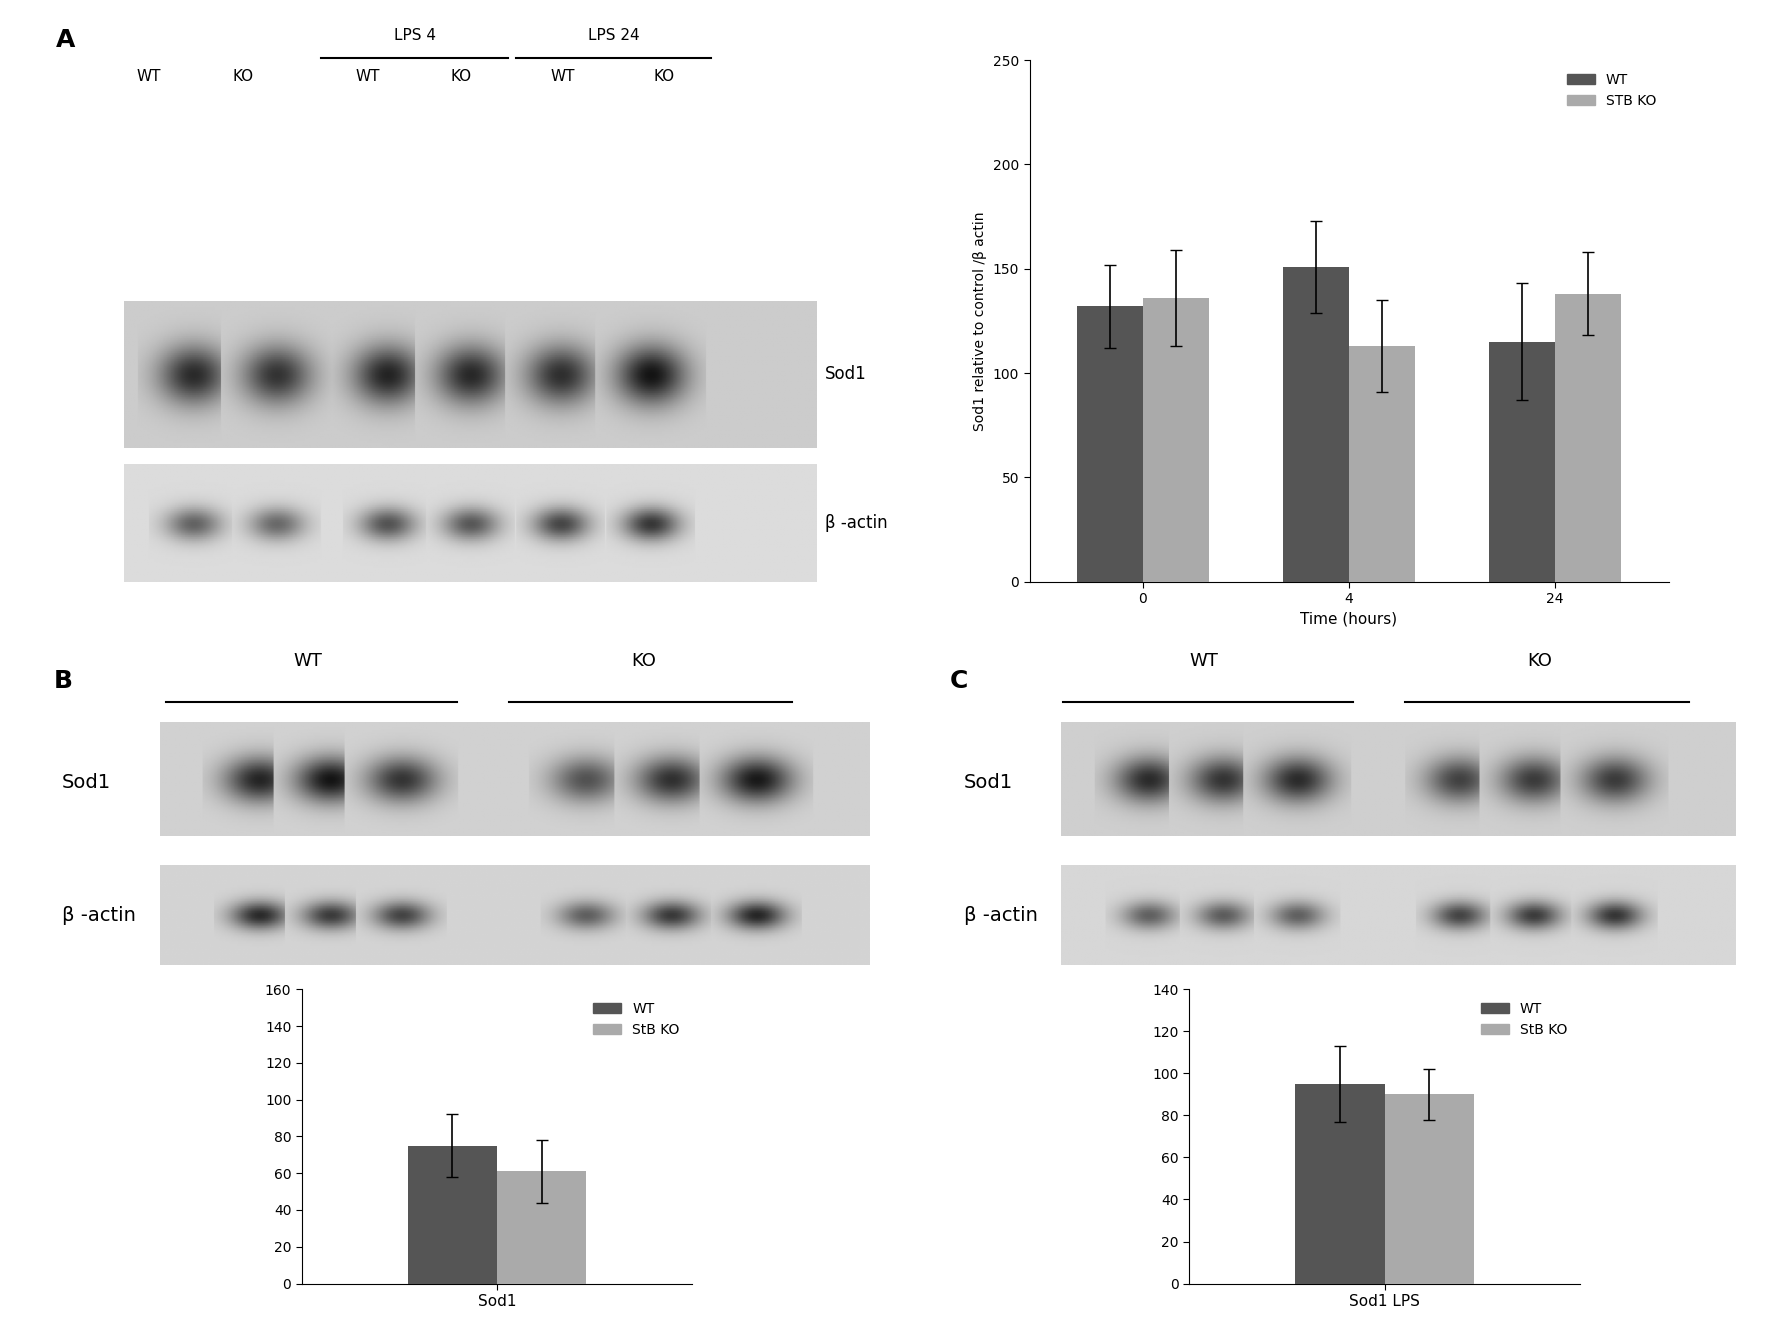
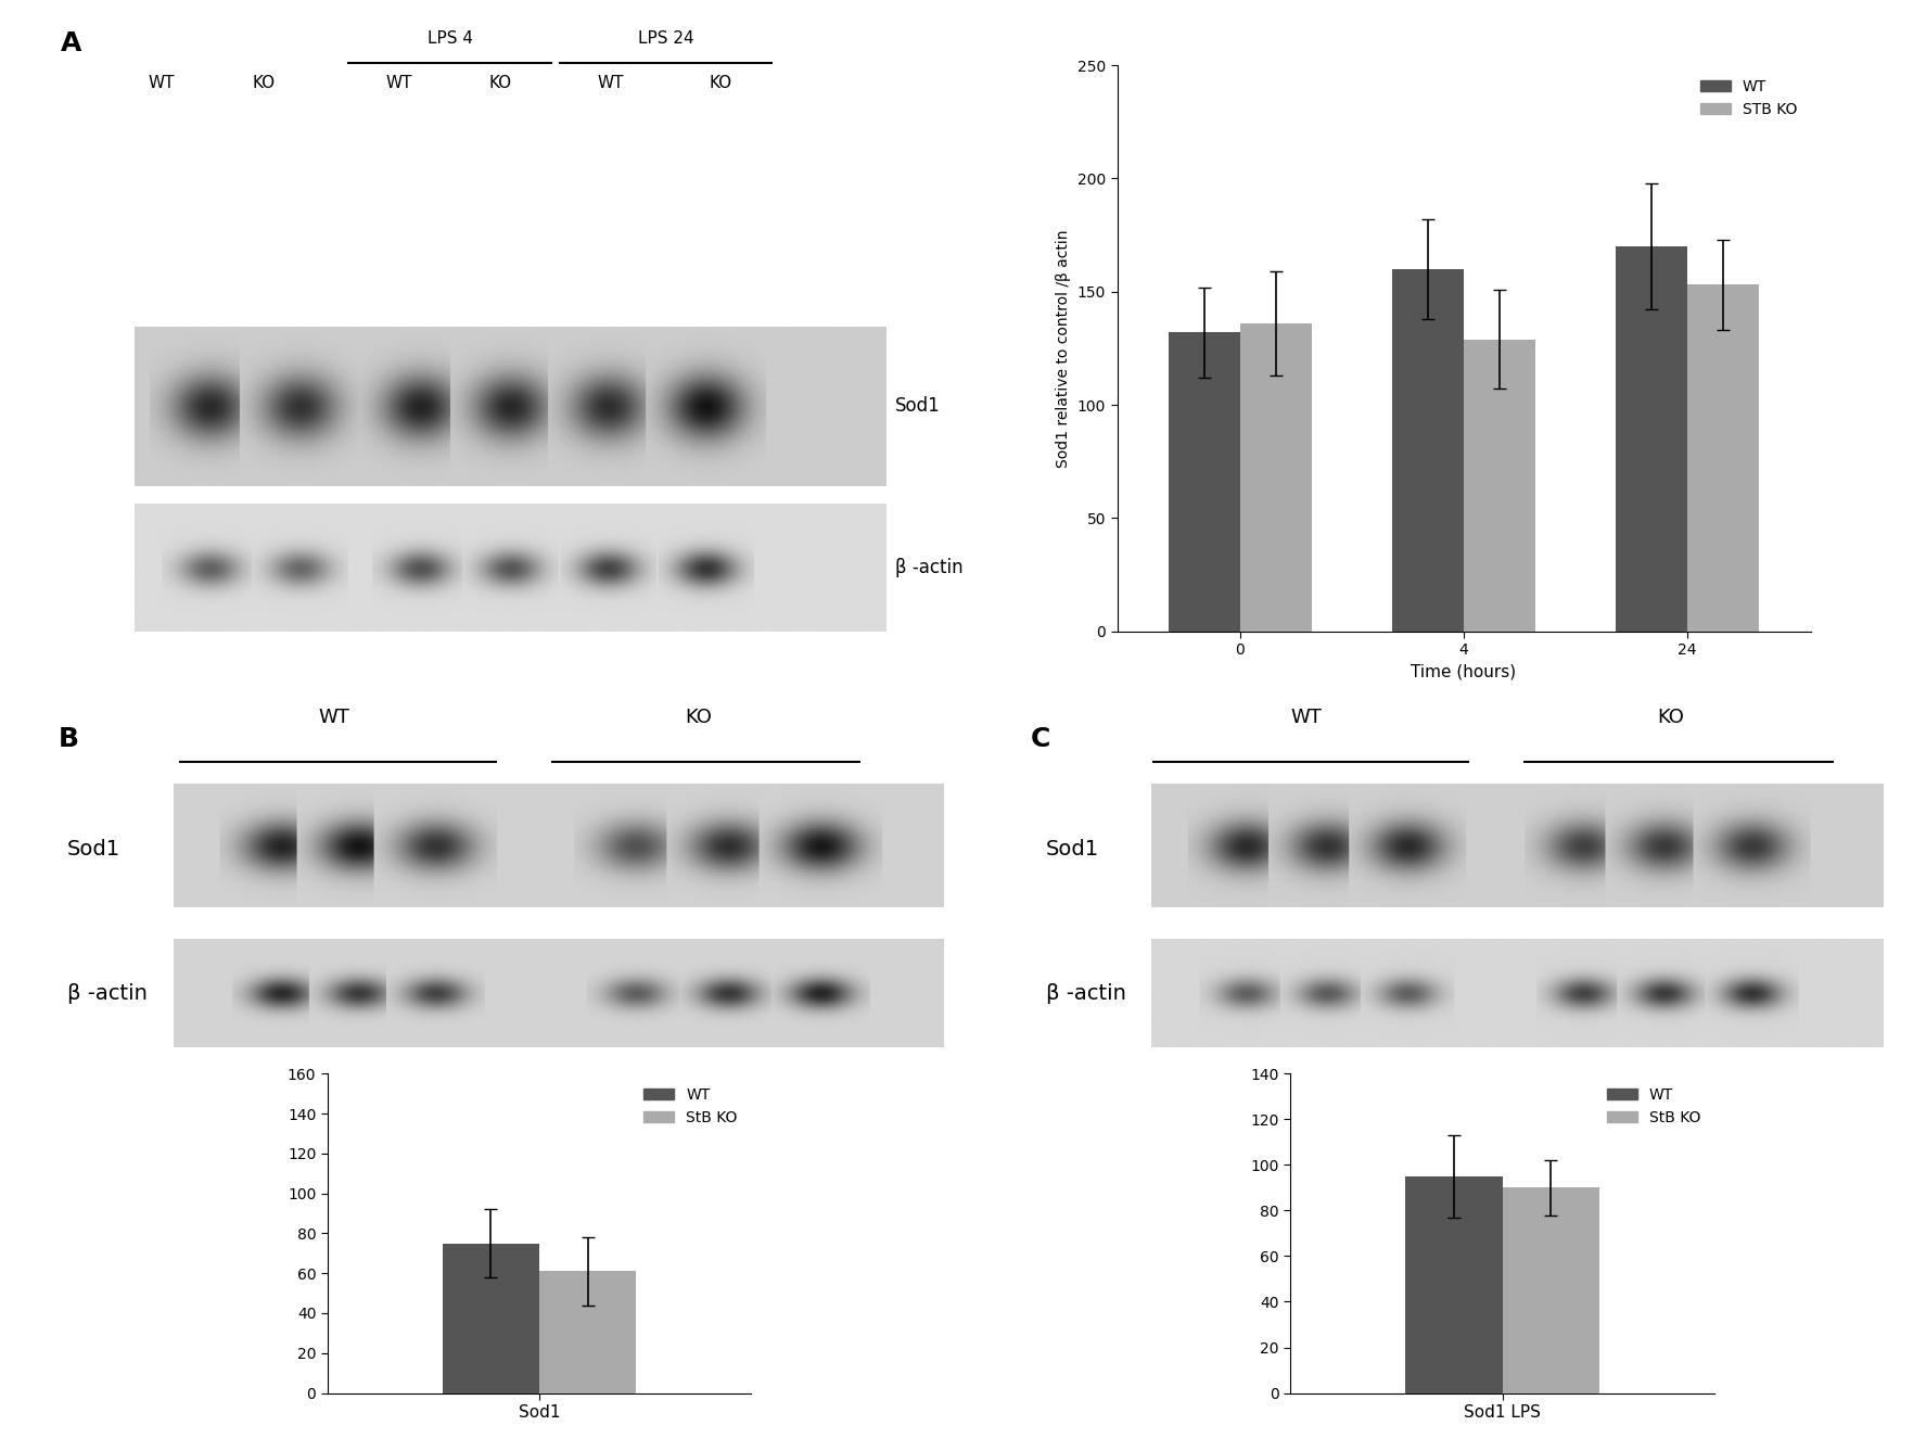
WT/4: 151 -> 160
STB KO/4: 113 -> 129
WT/24: 115 -> 170
STB KO/24: 138 -> 153
